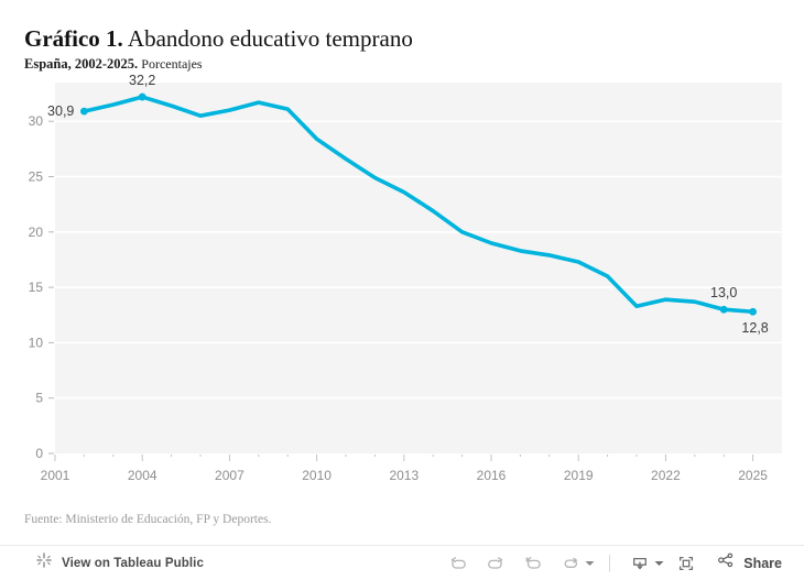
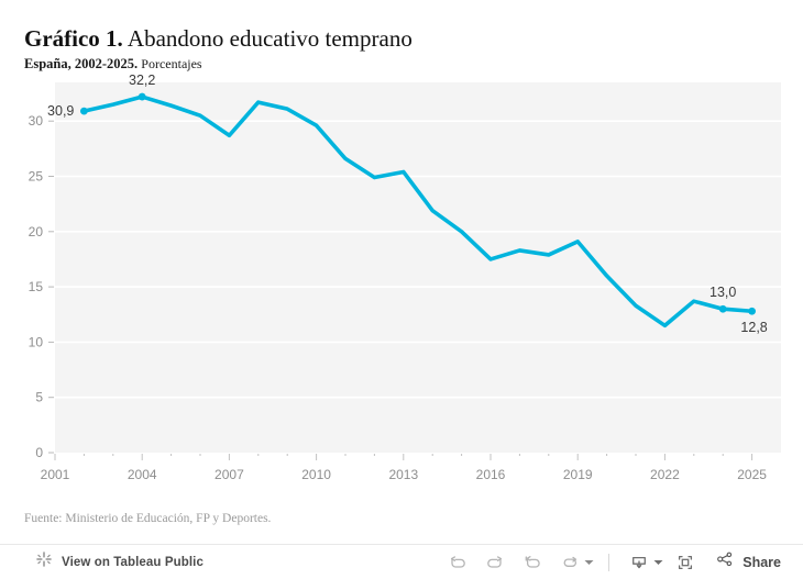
2007: 31.0 -> 28.7
2010: 28.4 -> 29.6
2013: 23.6 -> 25.4
2016: 19.0 -> 17.5
2019: 17.3 -> 19.1
2022: 13.9 -> 11.5
